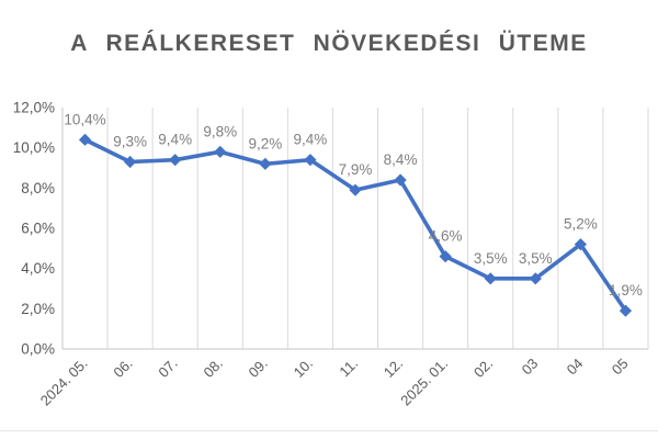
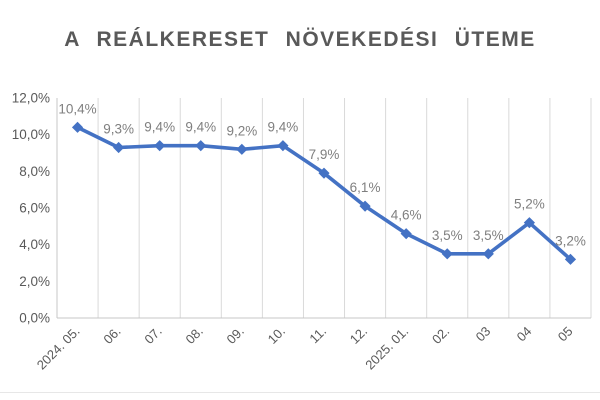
08.: 9,8% -> 9,4%
12.: 8,4% -> 6,1%
05: 1,9% -> 3,2%
